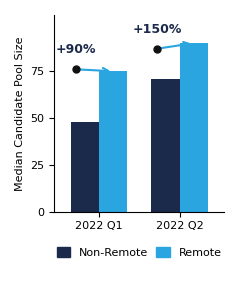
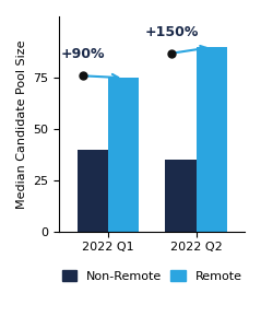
Non-Remote/2022 Q1: 48 -> 40
Non-Remote/2022 Q2: 71 -> 35
